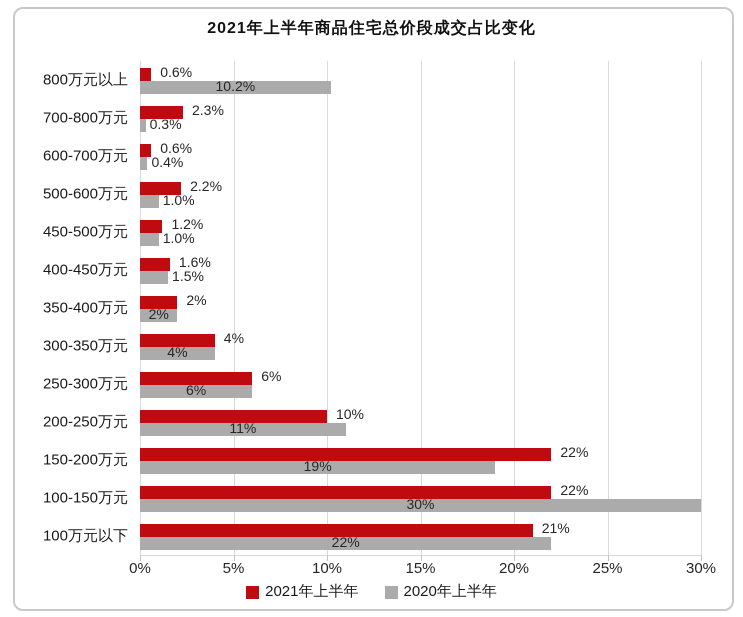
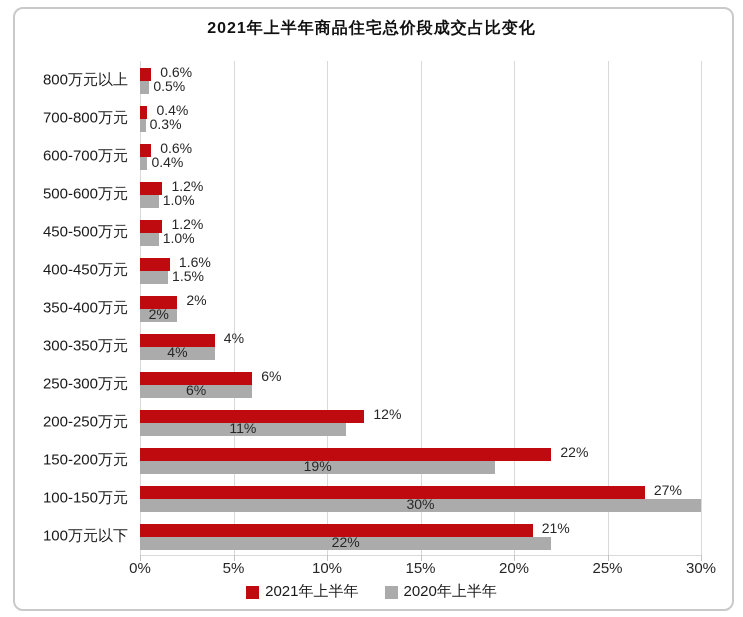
2020年上半年/800万元以上: 10.2% -> 0.5%
2021年上半年/700-800万元: 2.3% -> 0.4%
2021年上半年/500-600万元: 2.2% -> 1.2%
2021年上半年/200-250万元: 10% -> 12%
2021年上半年/100-150万元: 22% -> 27%
